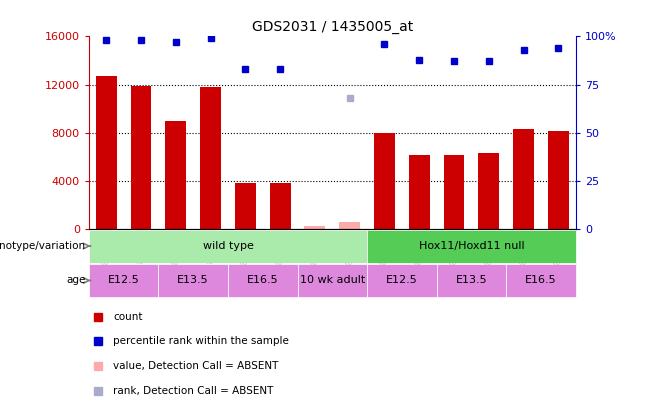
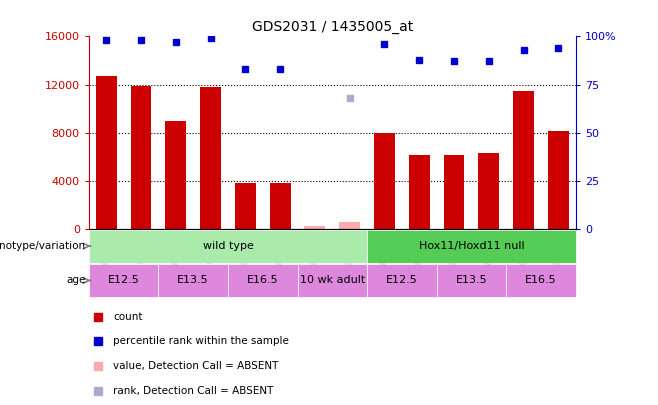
GSM87398: 8300 -> 11500
